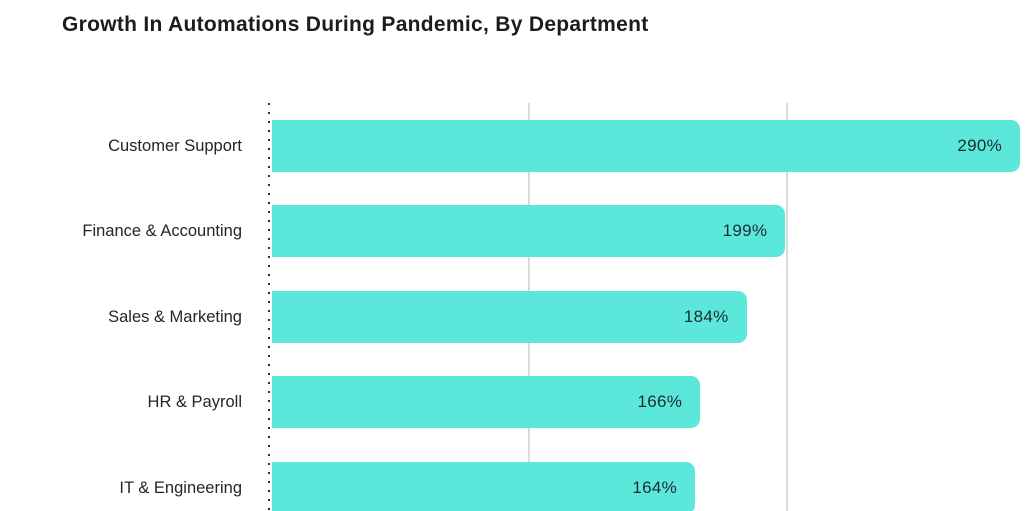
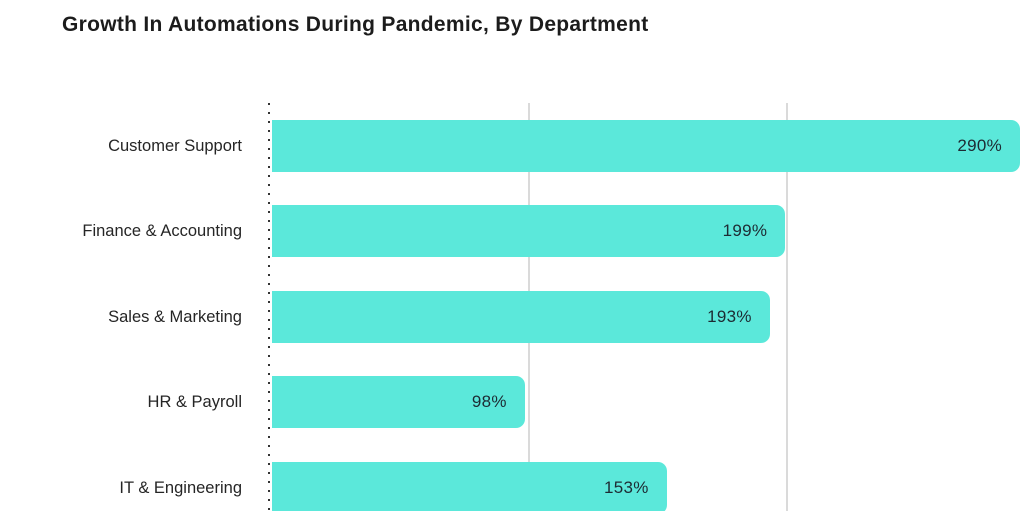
Sales & Marketing: 184% -> 193%
HR & Payroll: 166% -> 98%
IT & Engineering: 164% -> 153%
